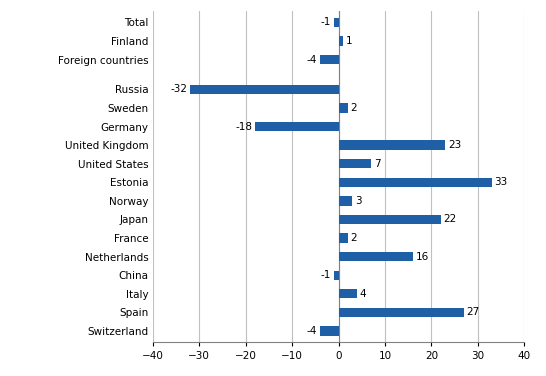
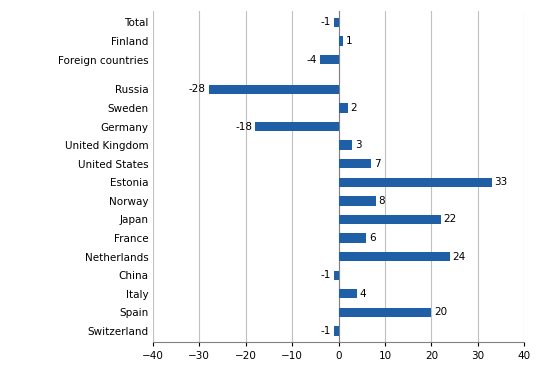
Russia: -32 -> -28
United Kingdom: 23 -> 3
Norway: 3 -> 8
France: 2 -> 6
Netherlands: 16 -> 24
Spain: 27 -> 20
Switzerland: -4 -> -1
